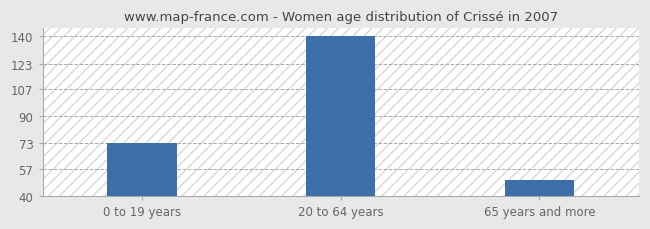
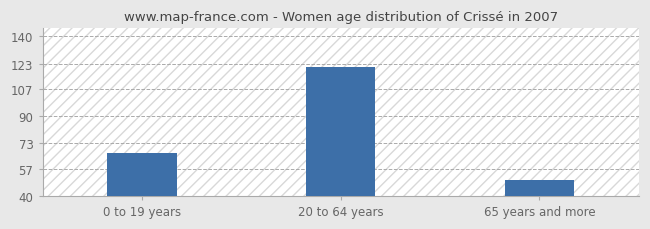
0 to 19 years: 73 -> 67
20 to 64 years: 140 -> 121
